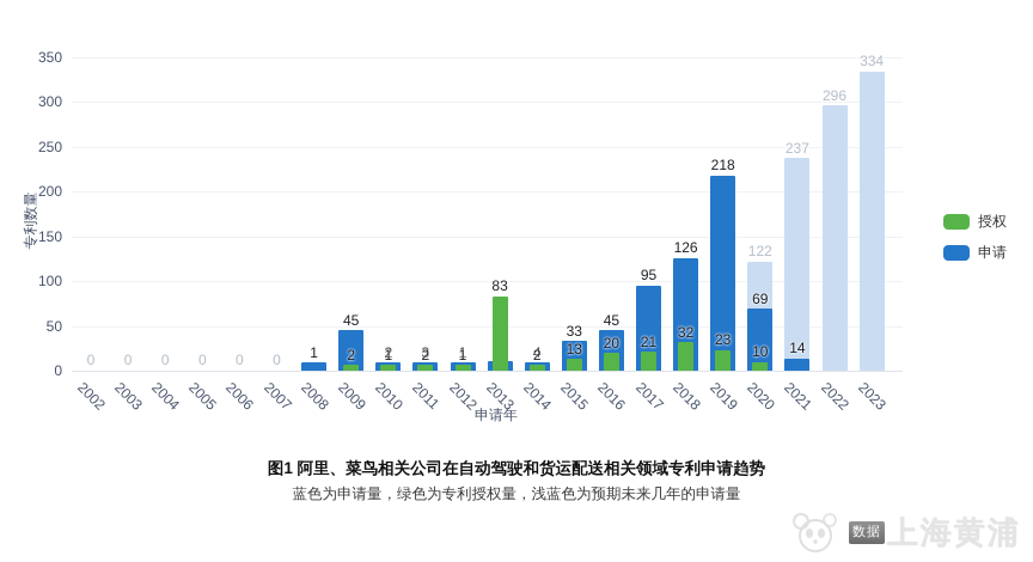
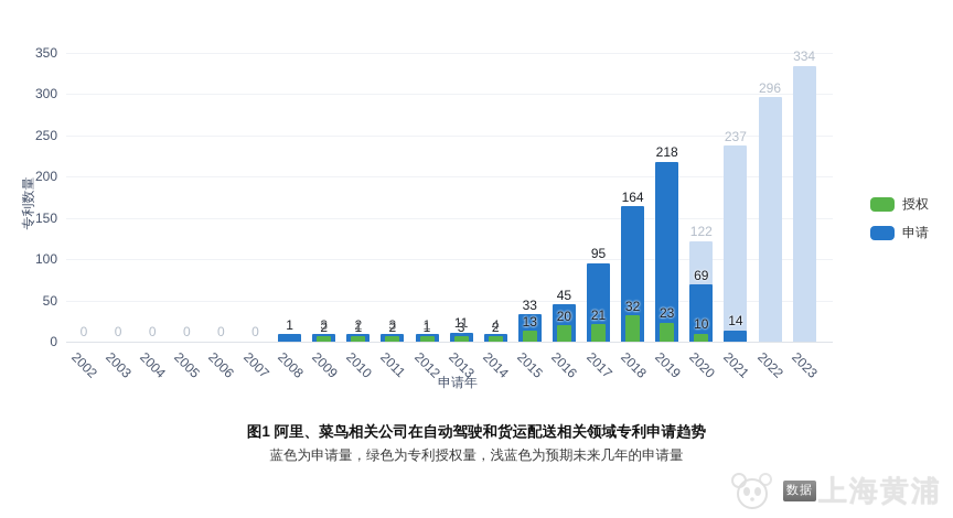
申请/2009: 45 -> 3
授权/2013: 83 -> 3
申请/2018: 126 -> 164
